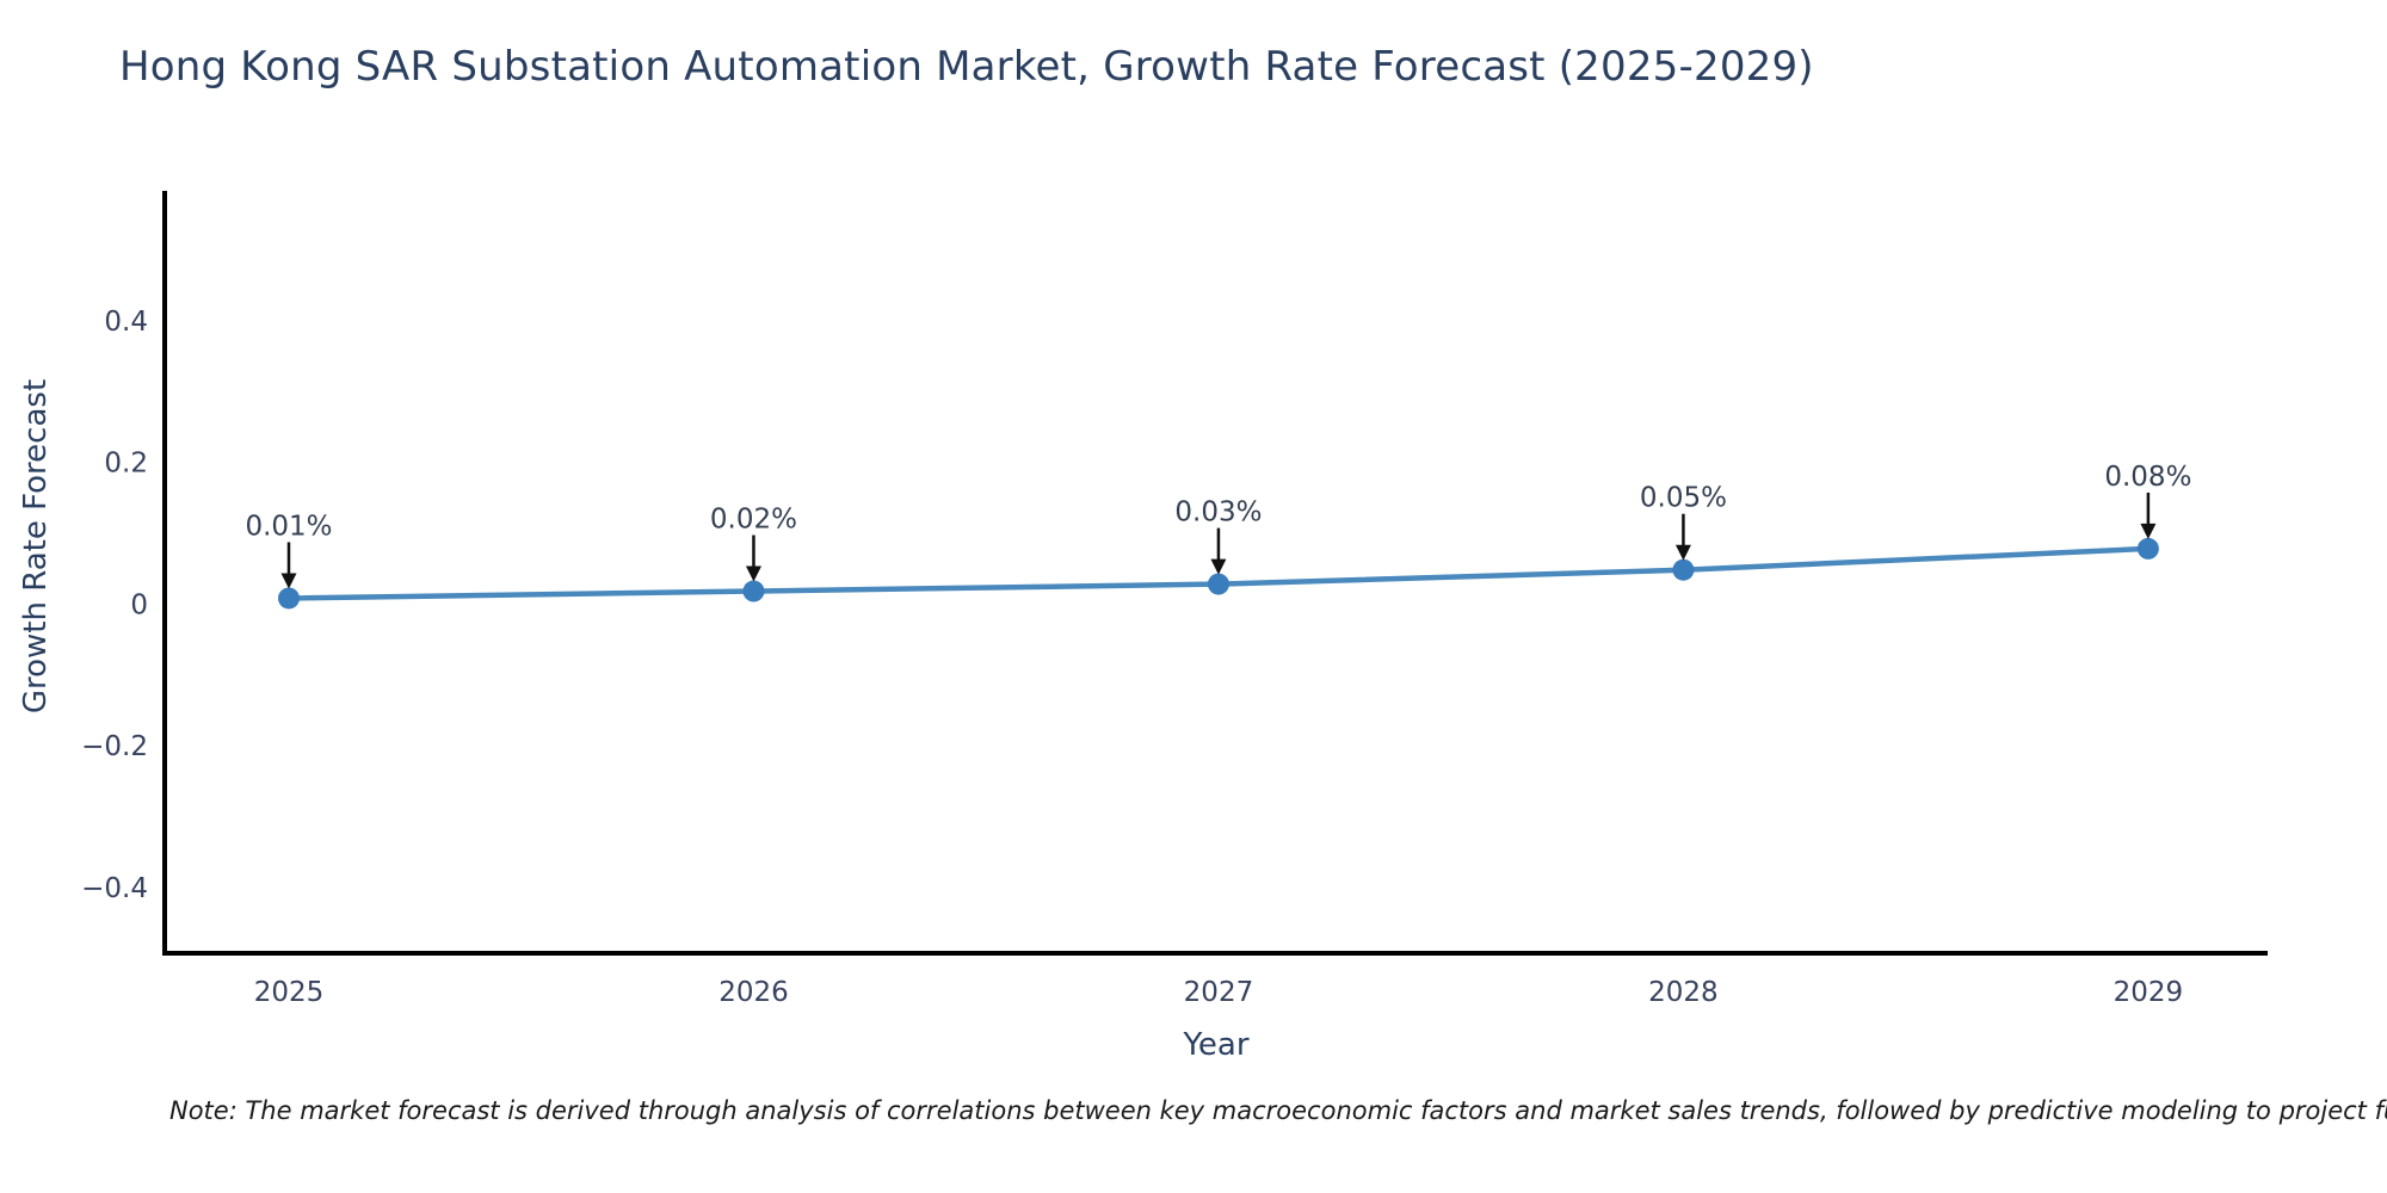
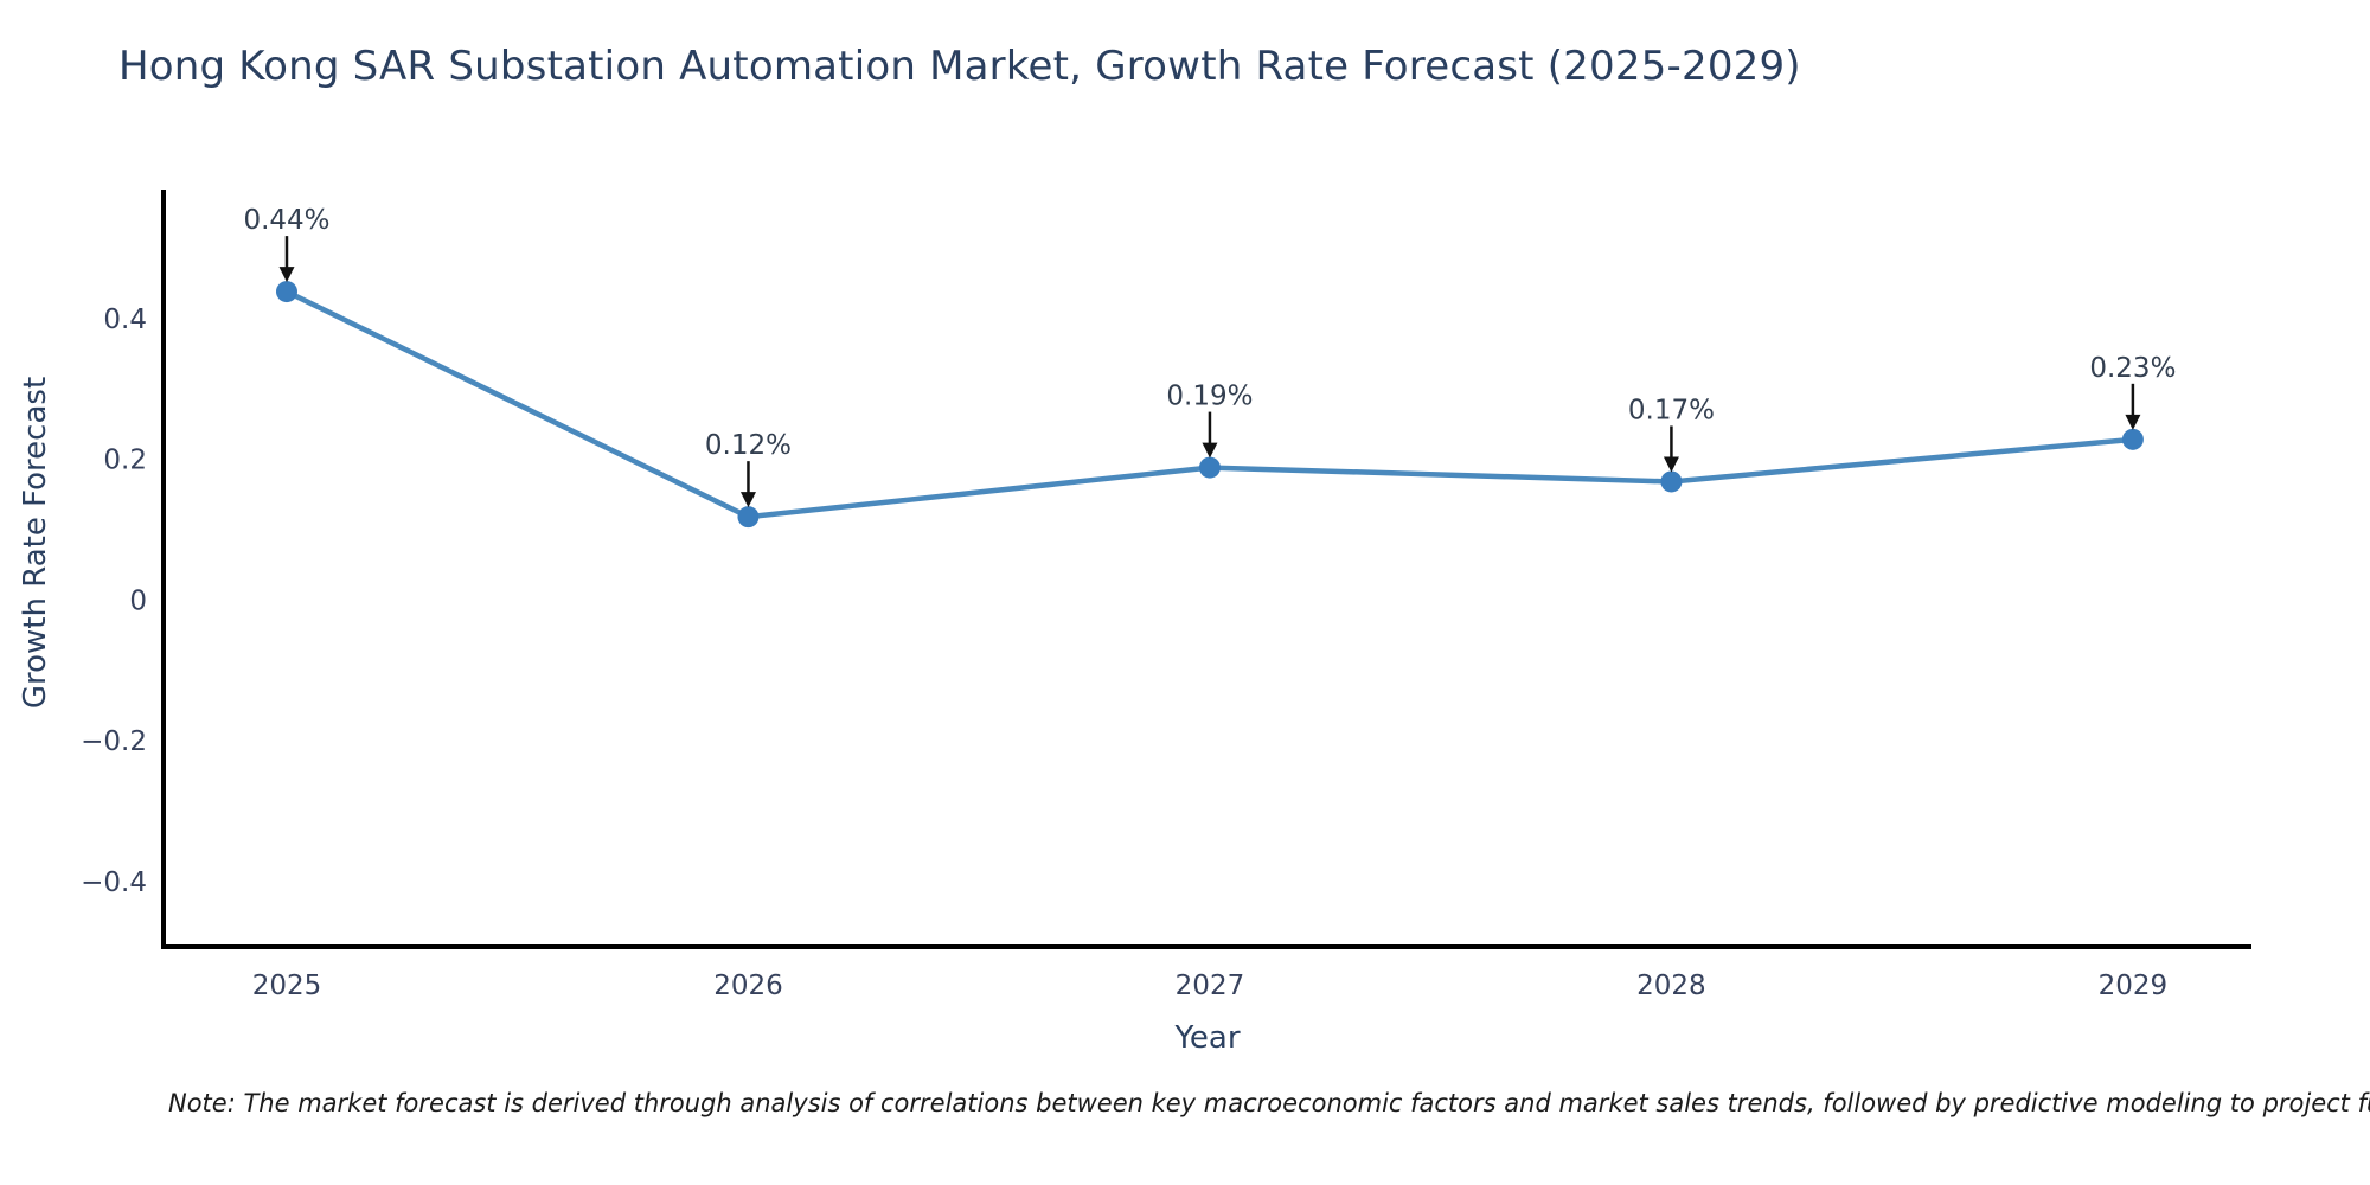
2025: 0.01% -> 0.44%
2026: 0.02% -> 0.12%
2027: 0.03% -> 0.19%
2028: 0.05% -> 0.17%
2029: 0.08% -> 0.23%
